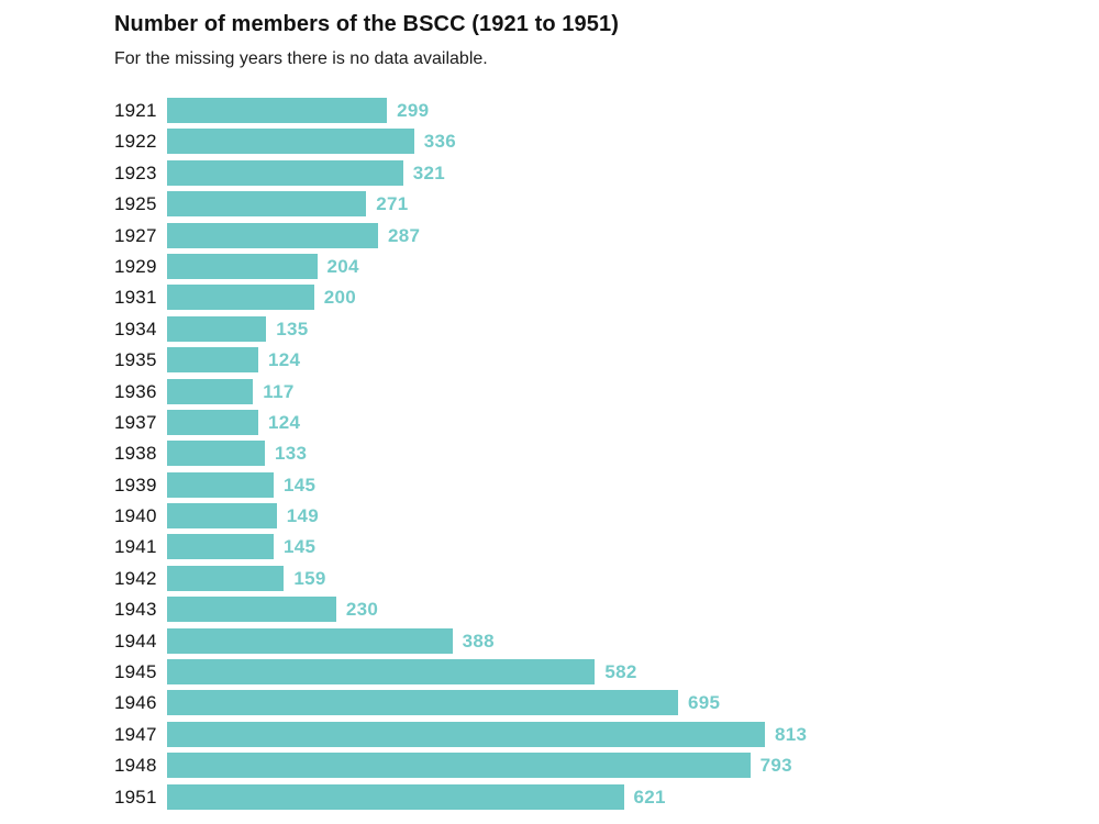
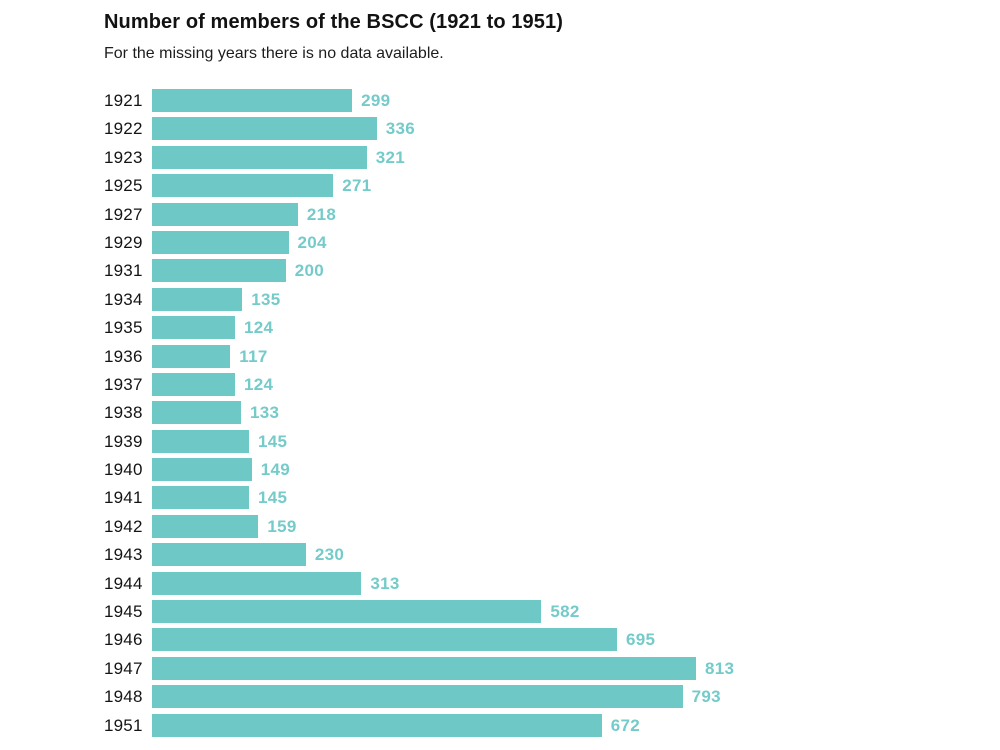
1927: 287 -> 218
1944: 388 -> 313
1951: 621 -> 672
